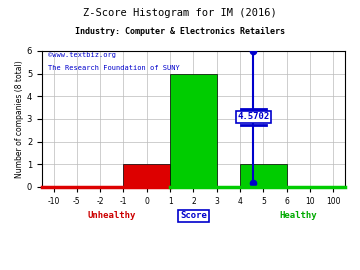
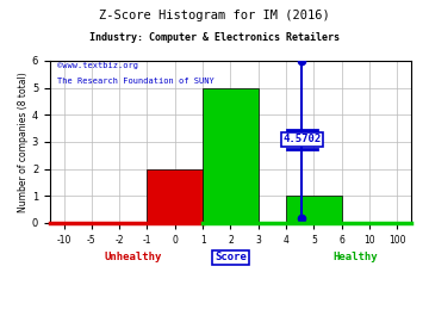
0: 1 -> 2
